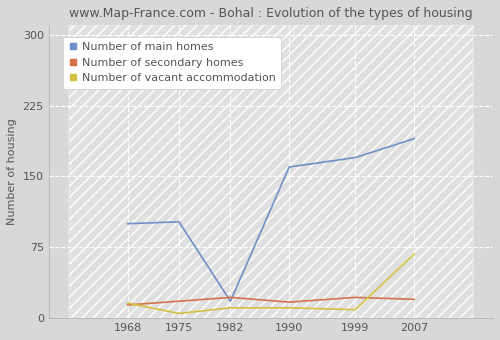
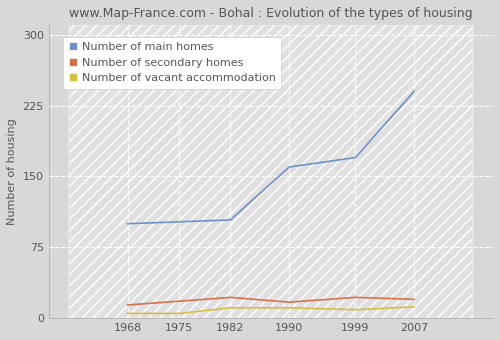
Number of vacant accommodation/1968: 16 -> 5
Number of main homes/1982: 18 -> 104
Number of main homes/2007: 190 -> 240
Number of vacant accommodation/2007: 68 -> 12
